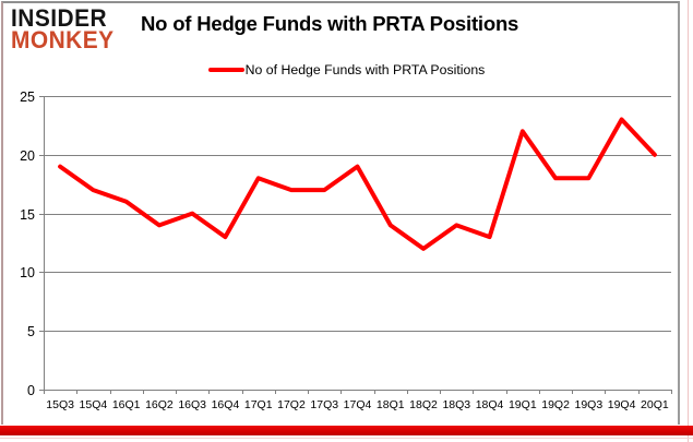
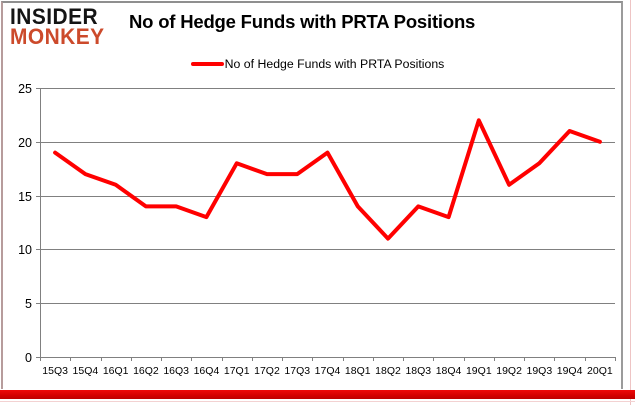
16Q3: 15 -> 14
18Q2: 12 -> 11
19Q2: 18 -> 16
19Q4: 23 -> 21
